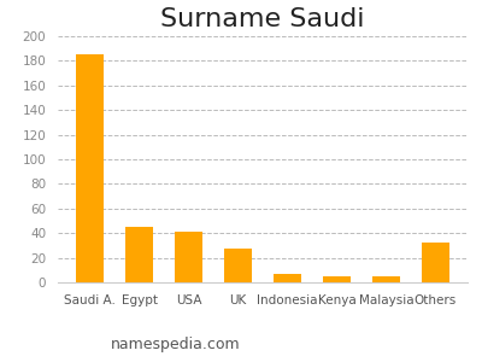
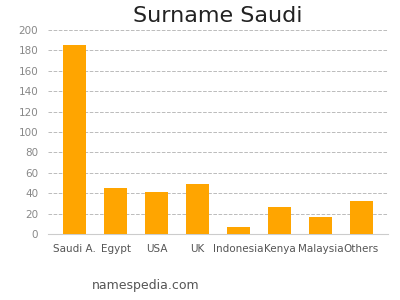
UK: 27 -> 49
Kenya: 5 -> 26
Malaysia: 5 -> 17
